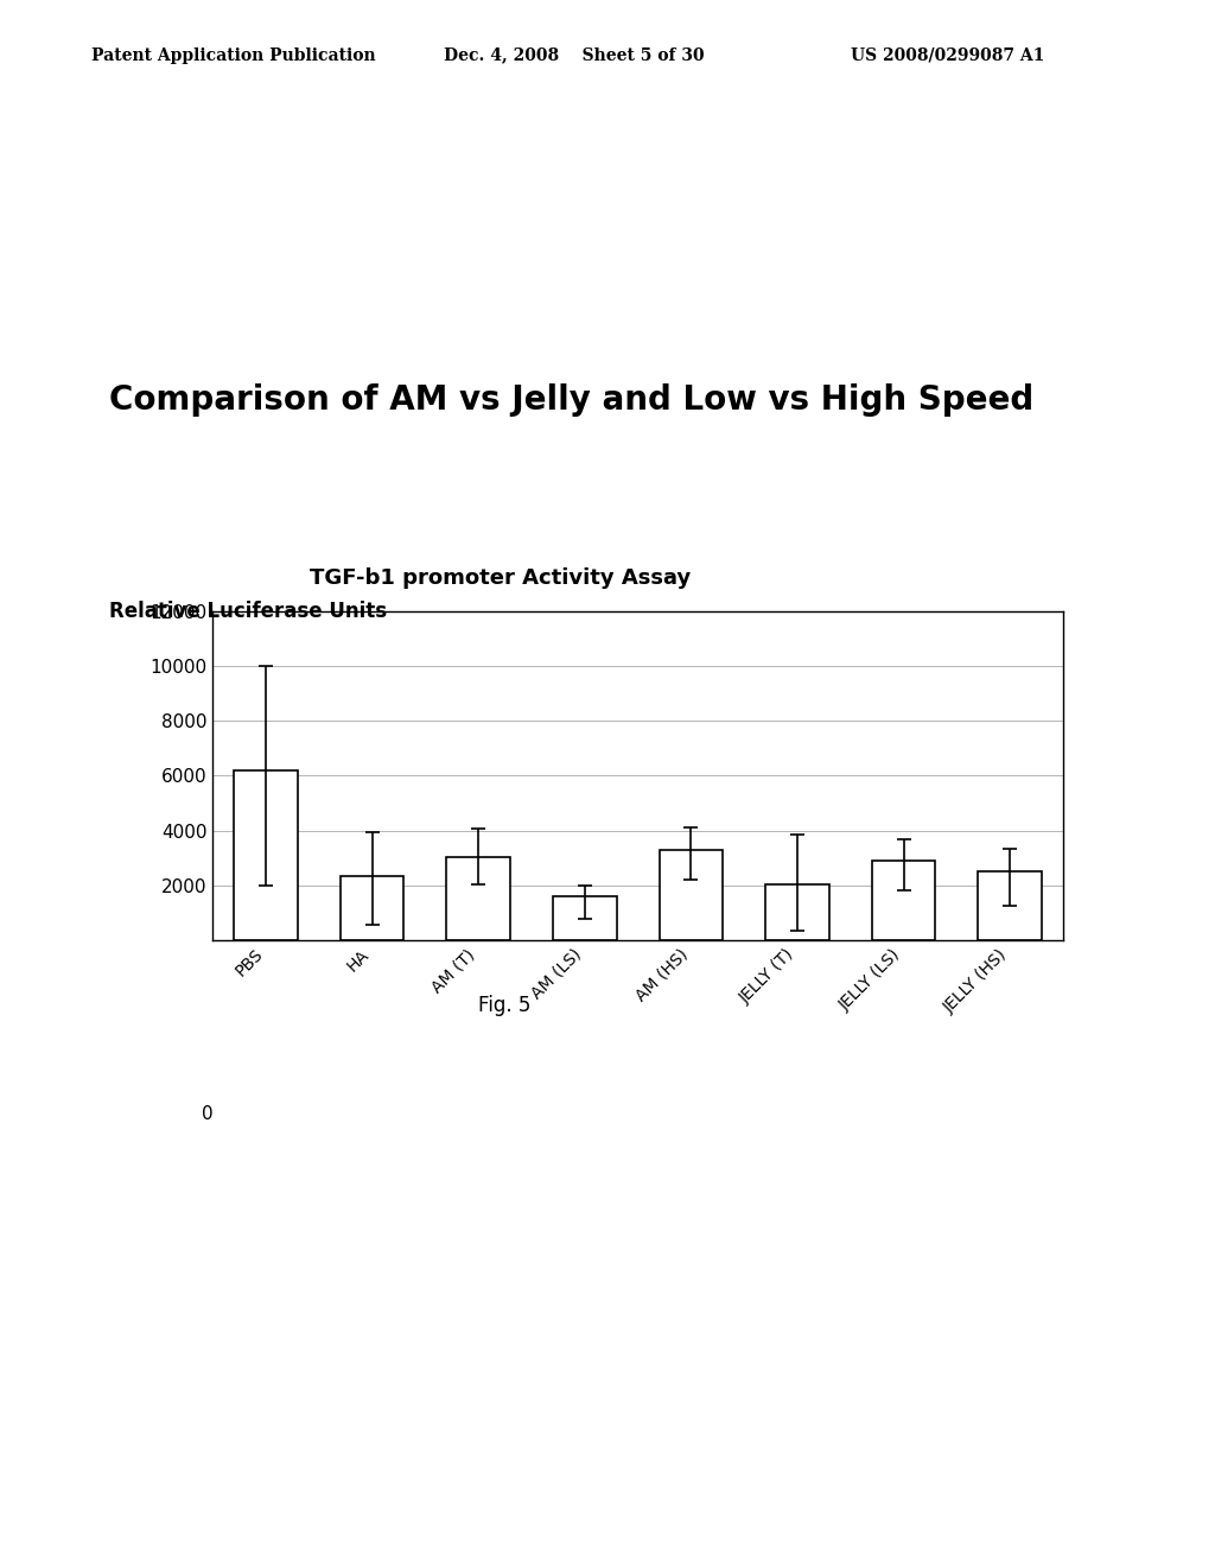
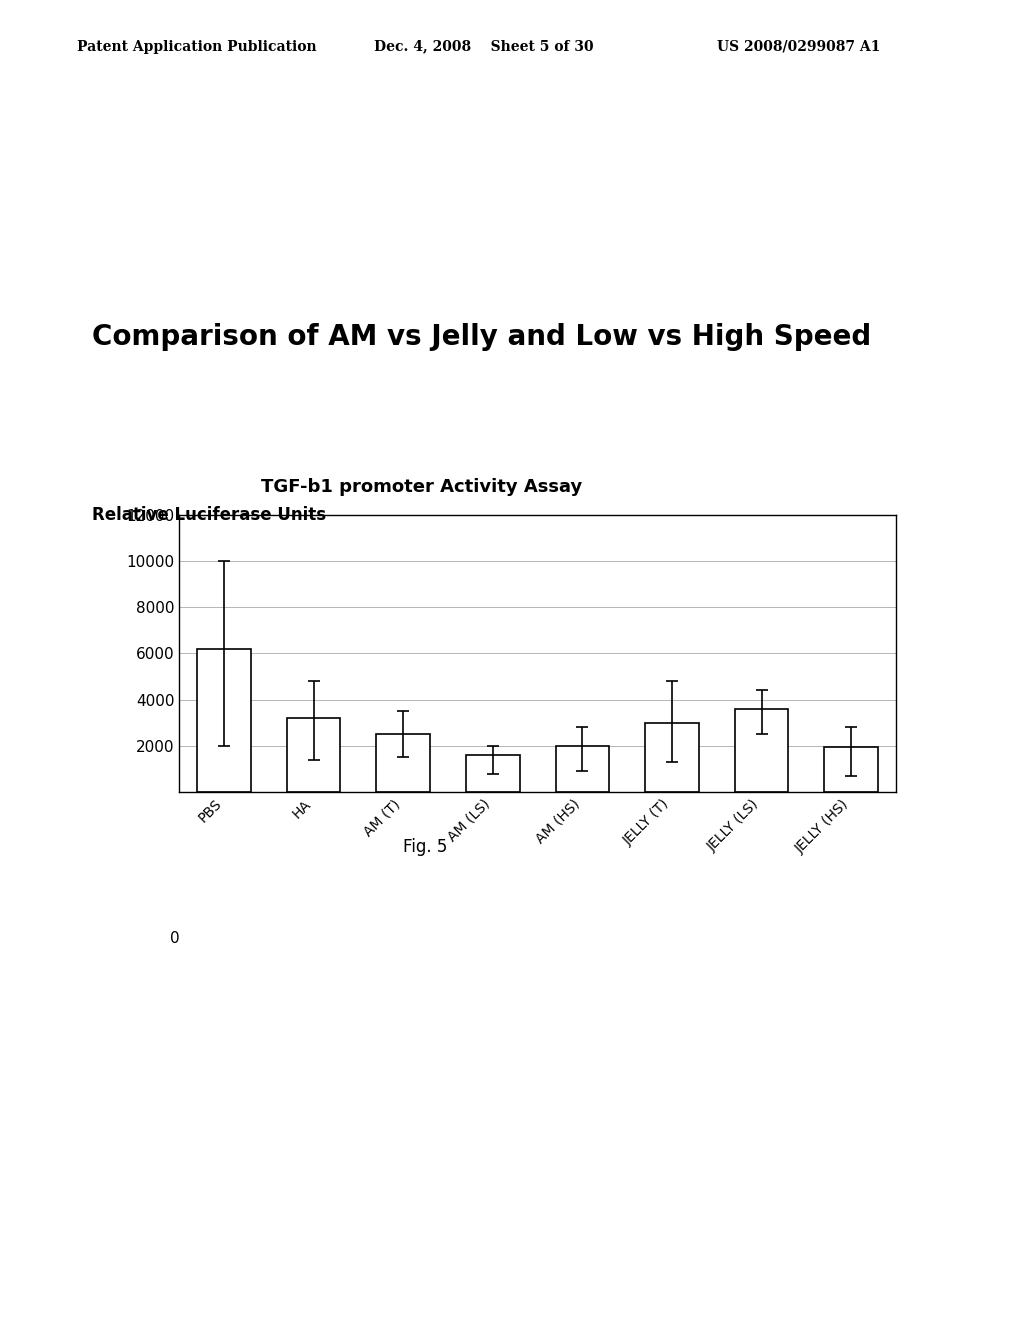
HA: 2350 -> 3200
AM (T): 3050 -> 2500
AM (HS): 3300 -> 2000
JELLY (T): 2050 -> 3000
JELLY (LS): 2900 -> 3600
JELLY (HS): 2500 -> 1950
